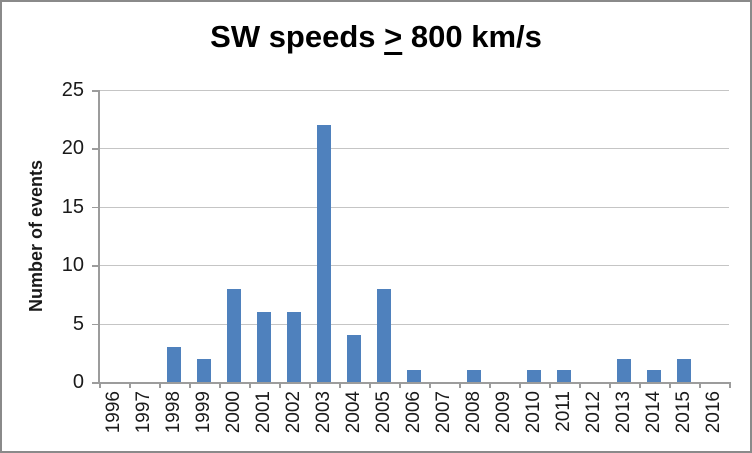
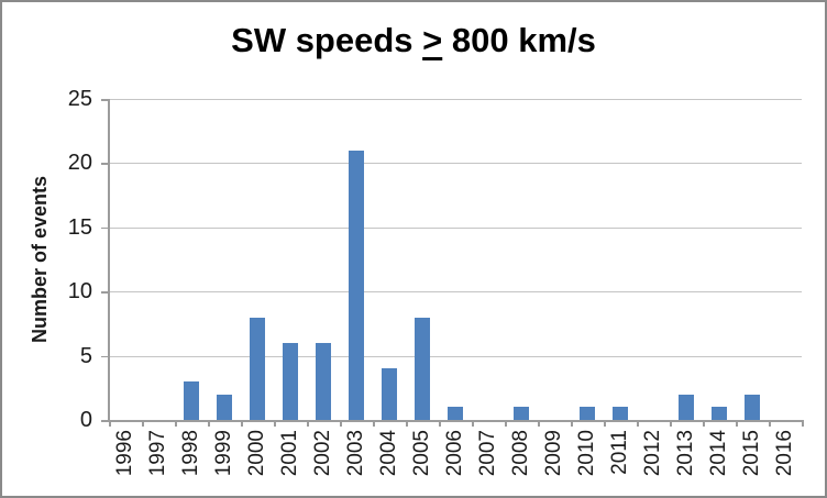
2003: 22 -> 21
